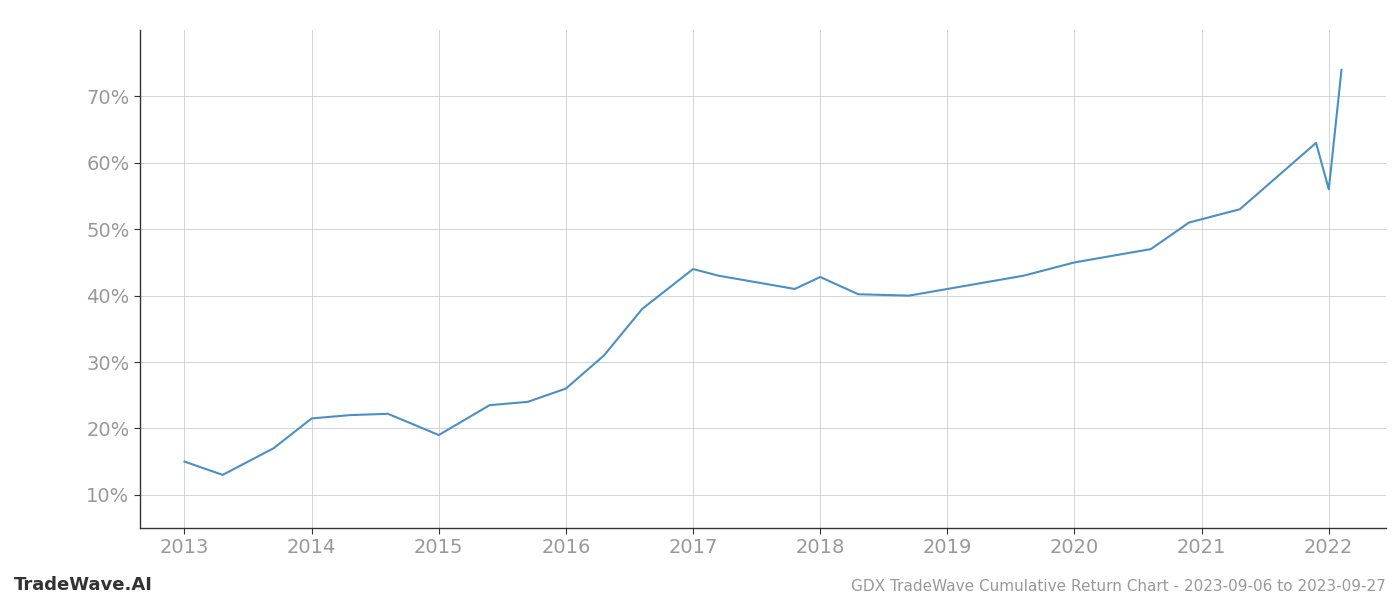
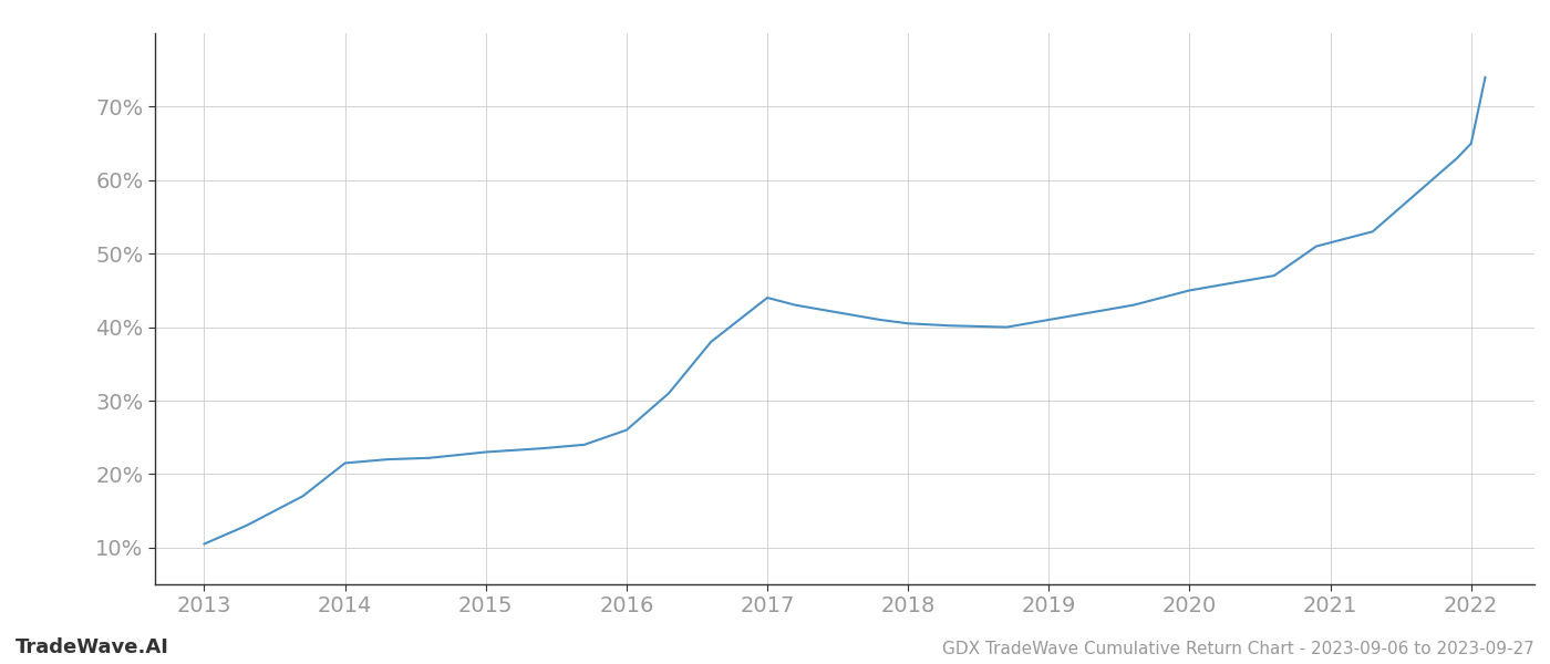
2013: 15.0% -> 10.5%
2015: 19.0% -> 23.0%
2018: 42.8% -> 40.5%
2022: 56.0% -> 65.0%
